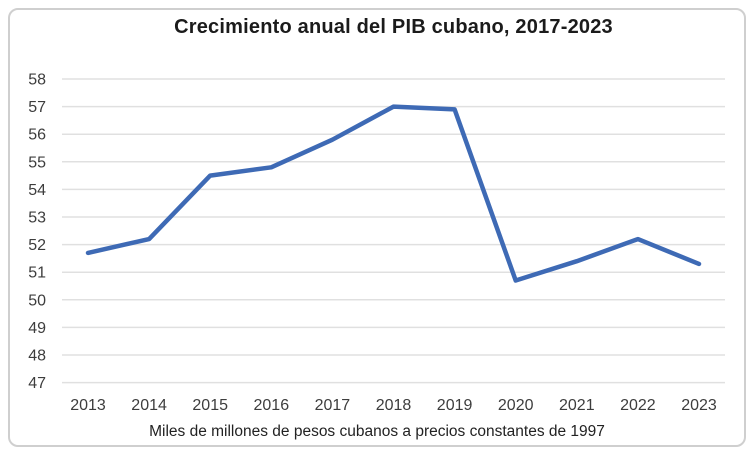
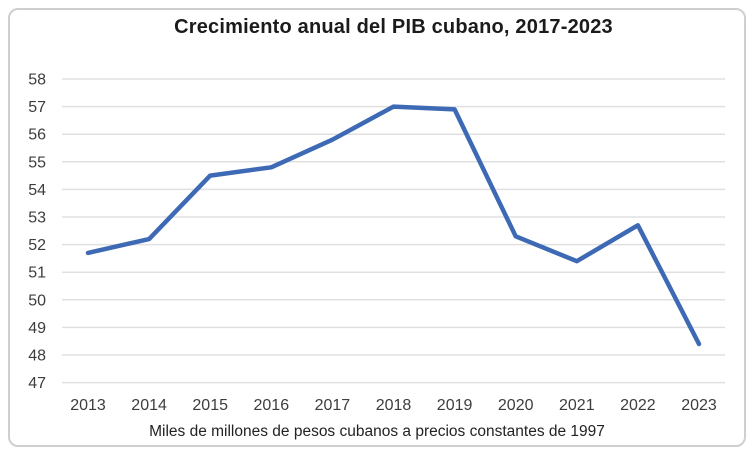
2020: 50.7 -> 52.3
2022: 52.2 -> 52.7
2023: 51.3 -> 48.4
